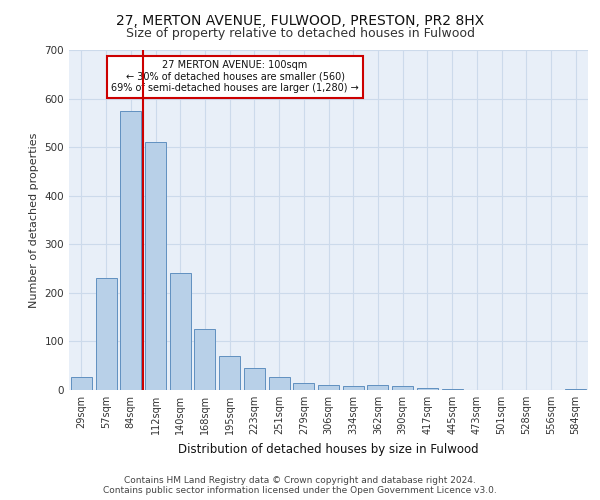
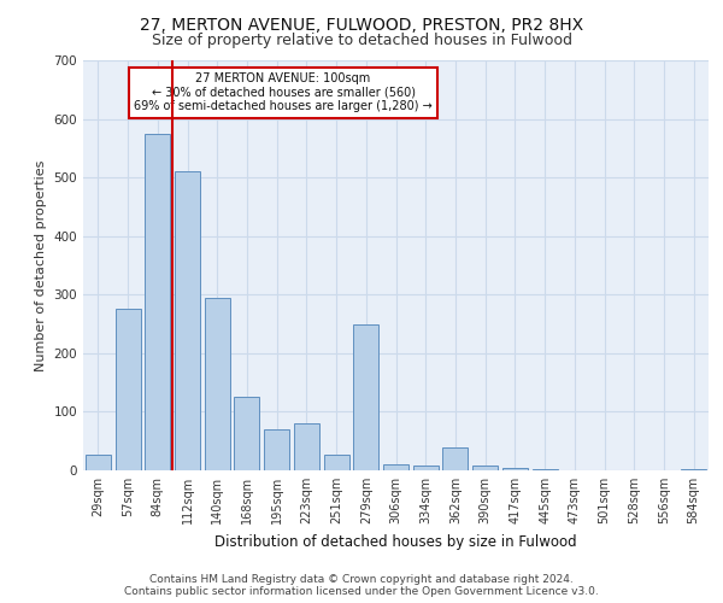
57sqm: 230 -> 275
140sqm: 240 -> 295
223sqm: 45 -> 80
279sqm: 15 -> 250
362sqm: 10 -> 40
